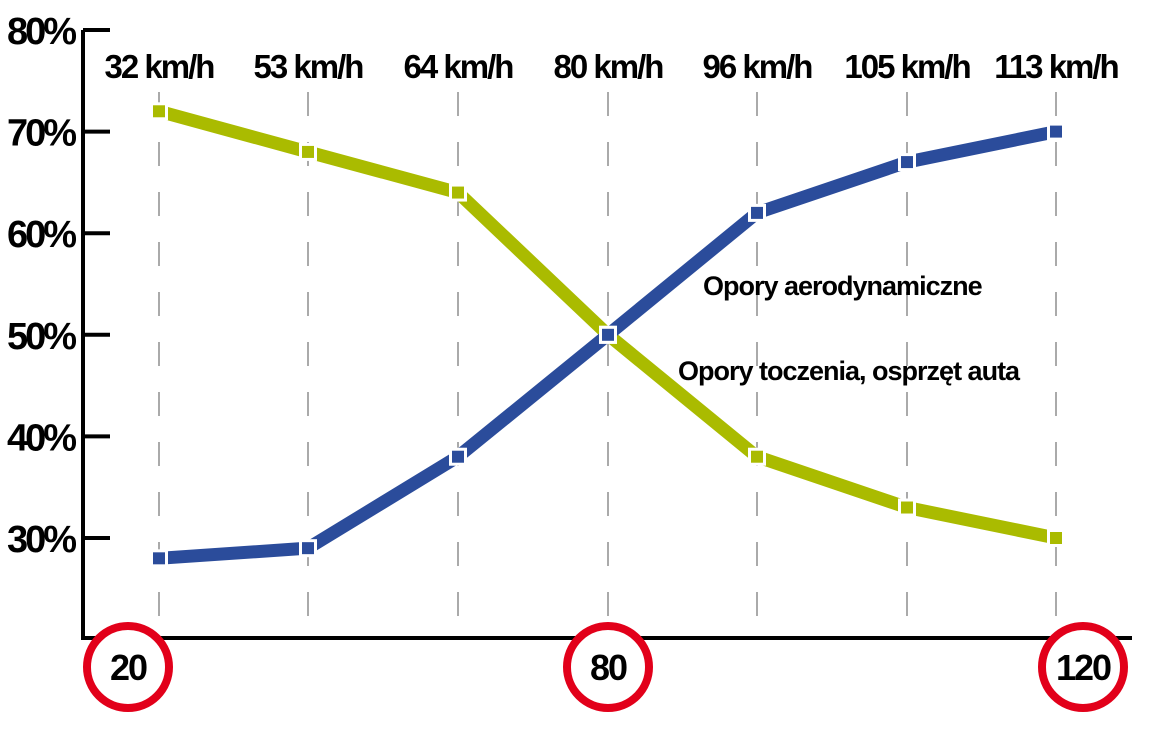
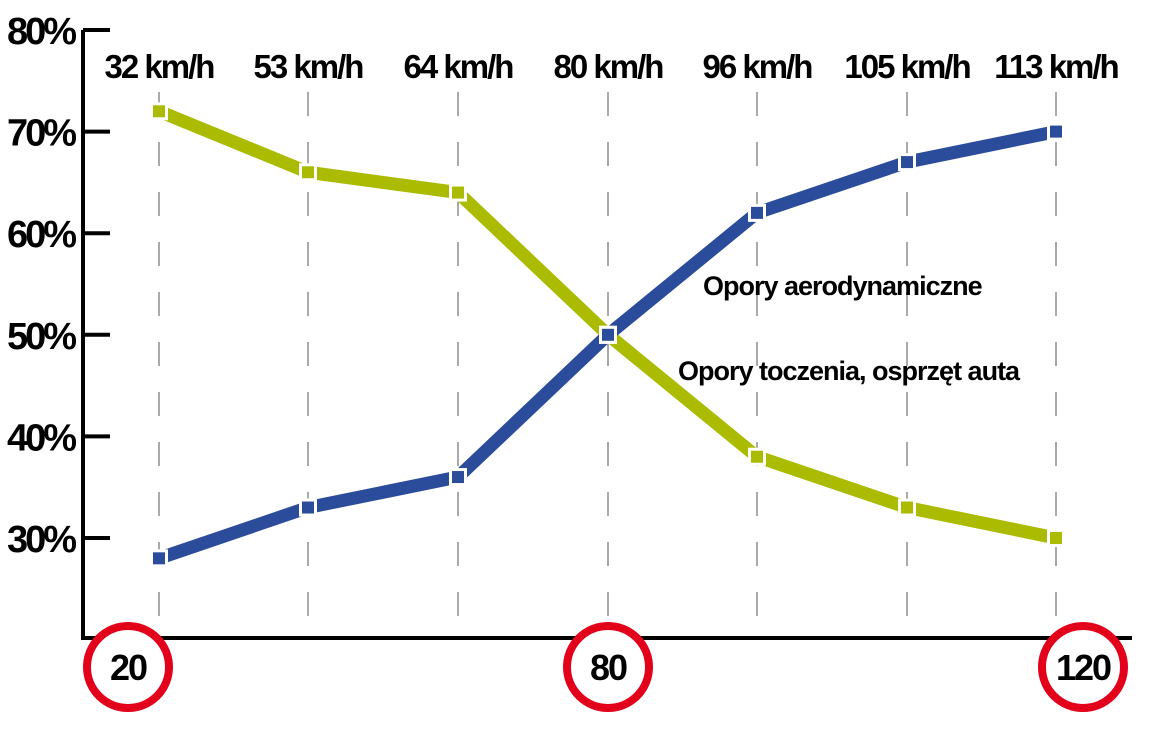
Opory toczenia, osprzęt auta/53 km/h: 68% -> 66%
Opory aerodynamiczne/53 km/h: 29% -> 33%
Opory aerodynamiczne/64 km/h: 38% -> 36%
